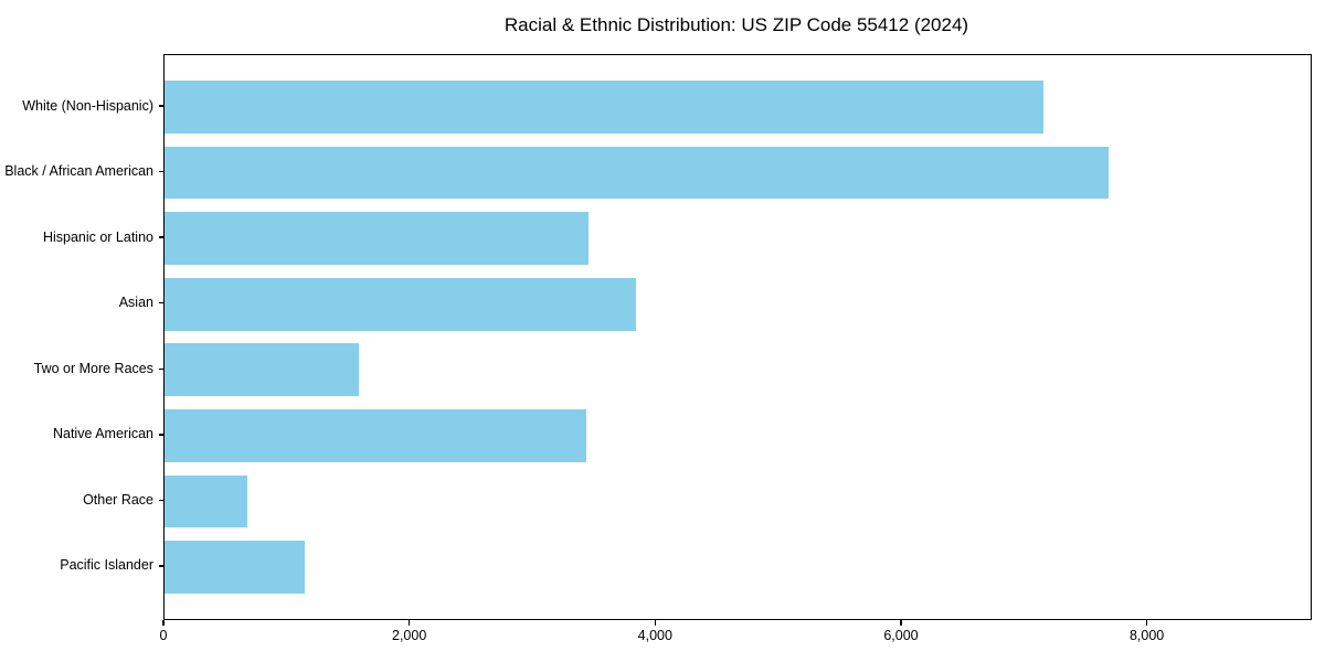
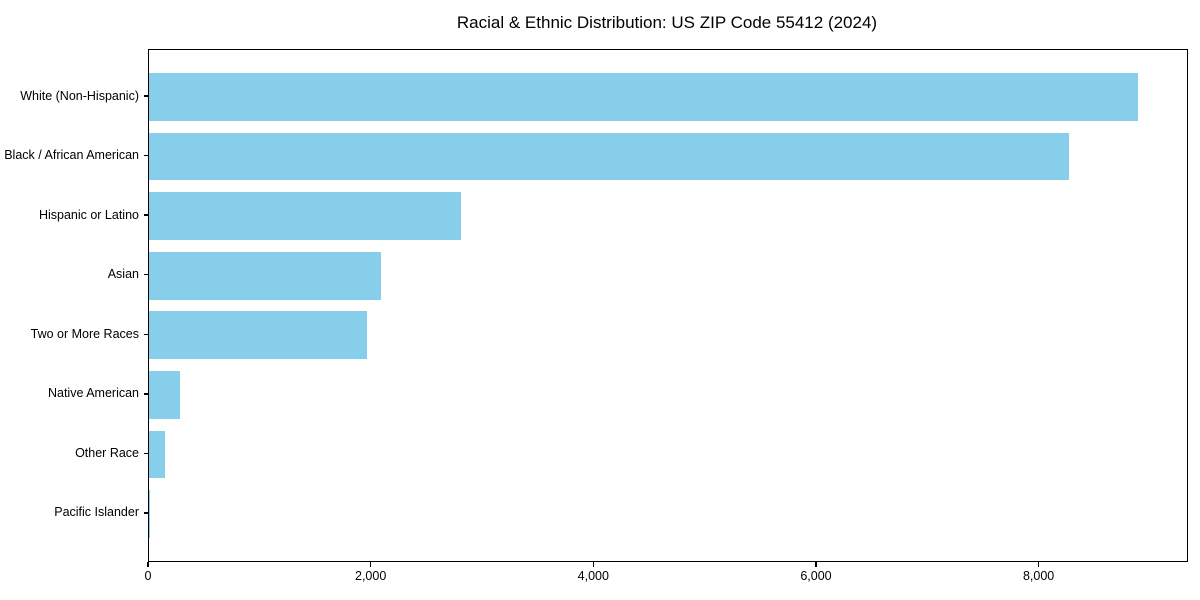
White (Non-Hispanic): 7150 -> 8880
Black / African American: 7680 -> 8260
Hispanic or Latino: 3450 -> 2800
Asian: 3840 -> 2080
Two or More Races: 1580 -> 1960
Native American: 3430 -> 280
Other Race: 670 -> 140
Pacific Islander: 1140 -> 10
